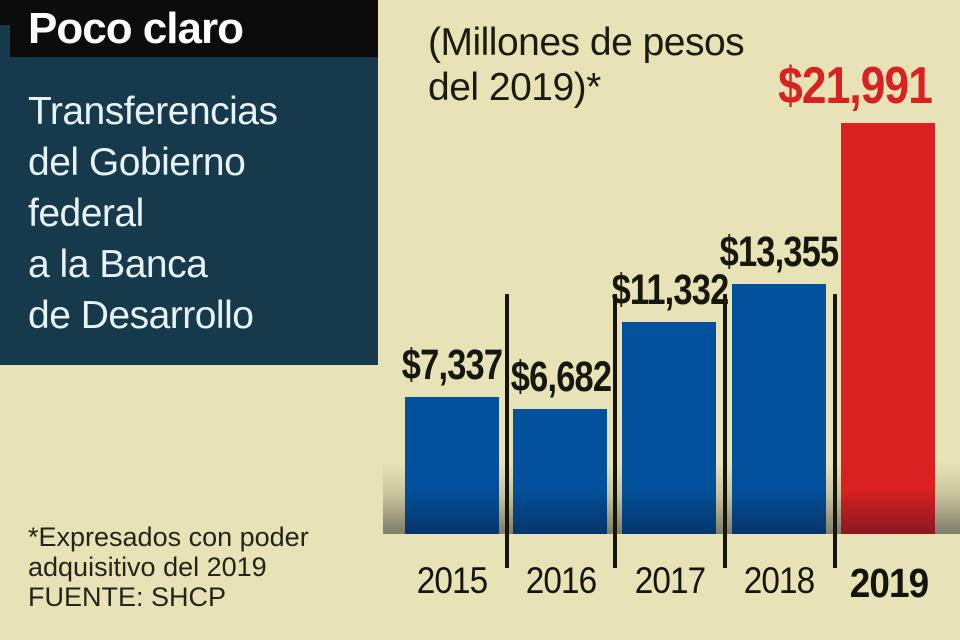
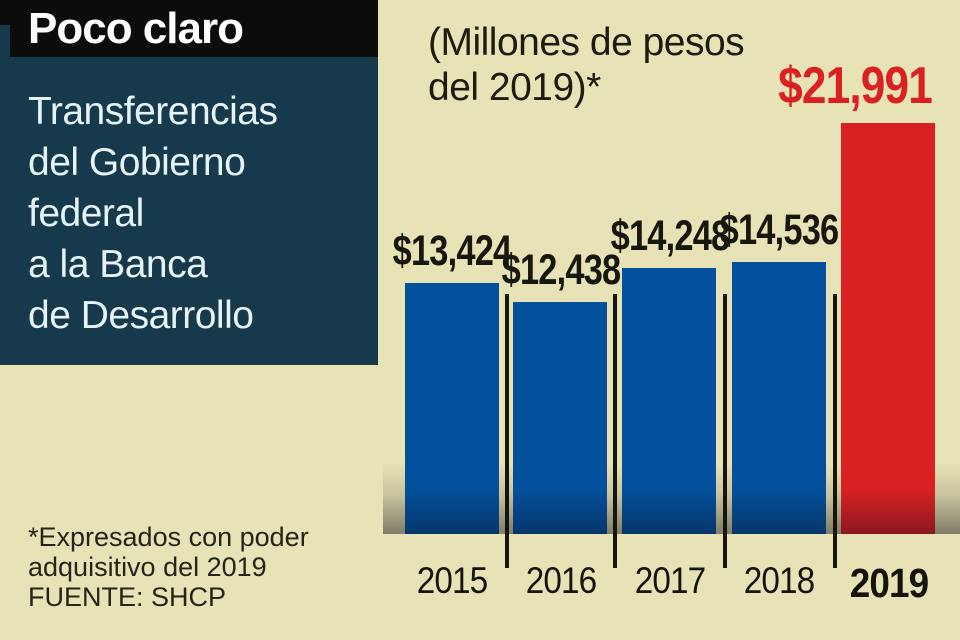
2015: $7,337 -> $13,424
2016: $6,682 -> $12,438
2017: $11,332 -> $14,248
2018: $13,355 -> $14,536
